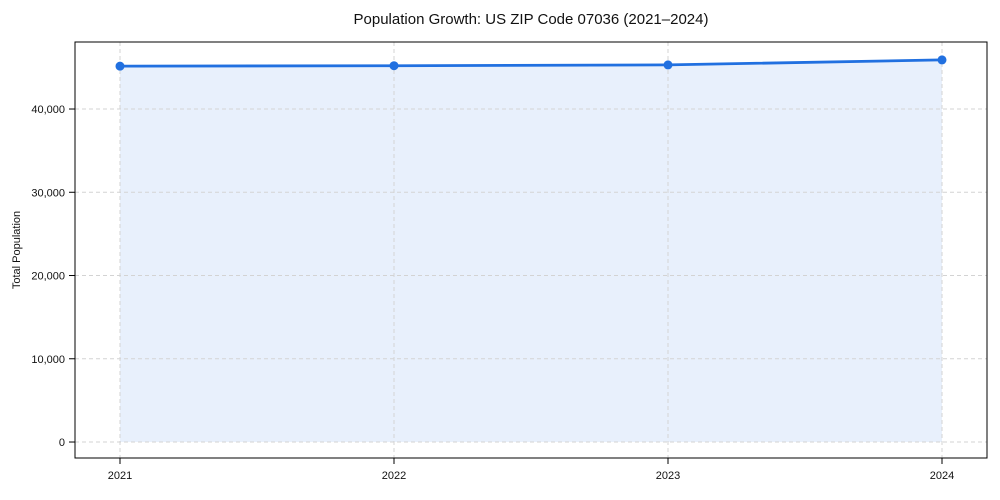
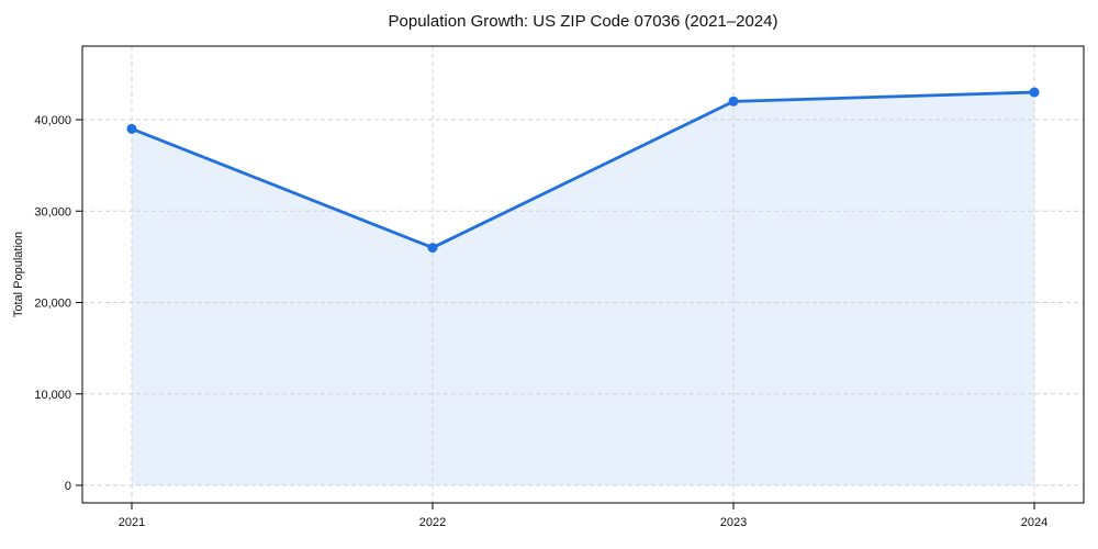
2021: 45000 -> 39000
2022: 45000 -> 26000
2023: 45000 -> 42000
2024: 46000 -> 43000
